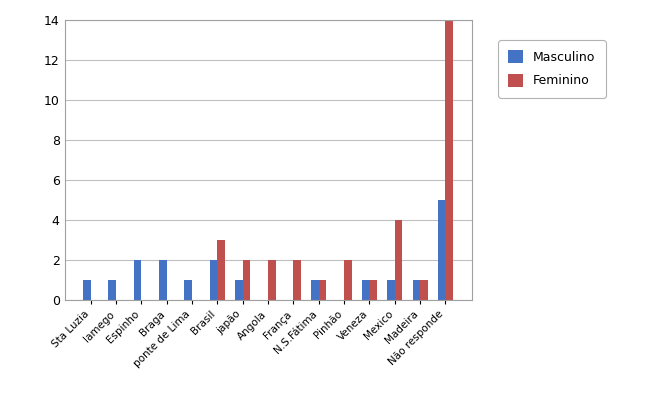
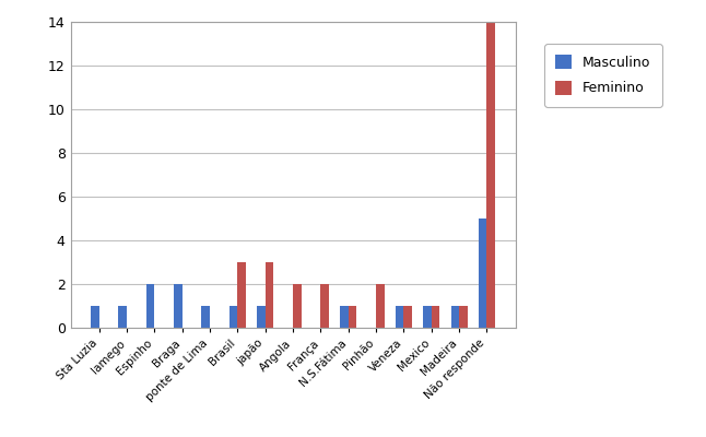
Masculino/Brasil: 2 -> 1
Feminino/japão: 2 -> 3
Feminino/Mexico: 4 -> 1
